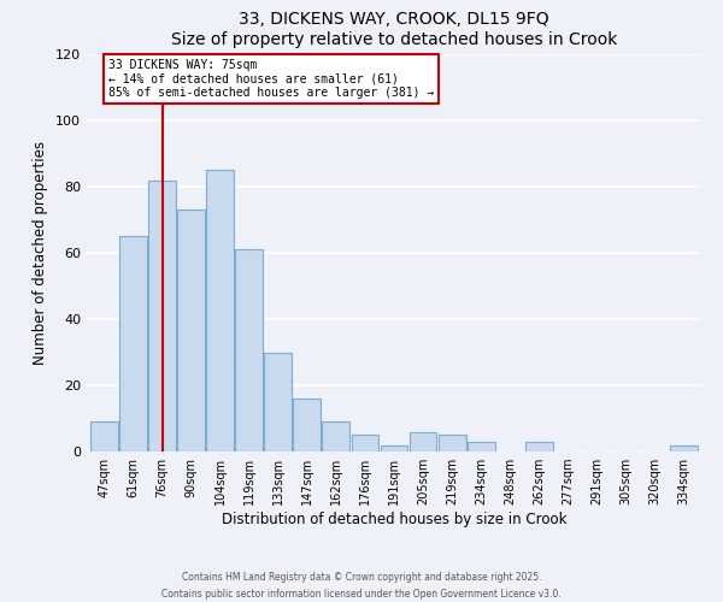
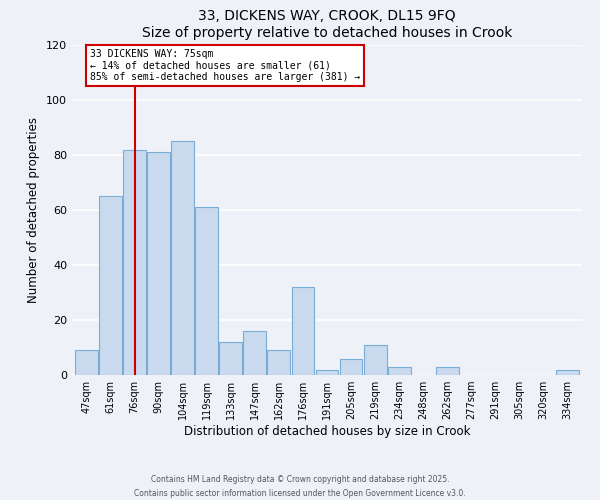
90sqm: 73 -> 81
133sqm: 30 -> 12
176sqm: 5 -> 32
219sqm: 5 -> 11
